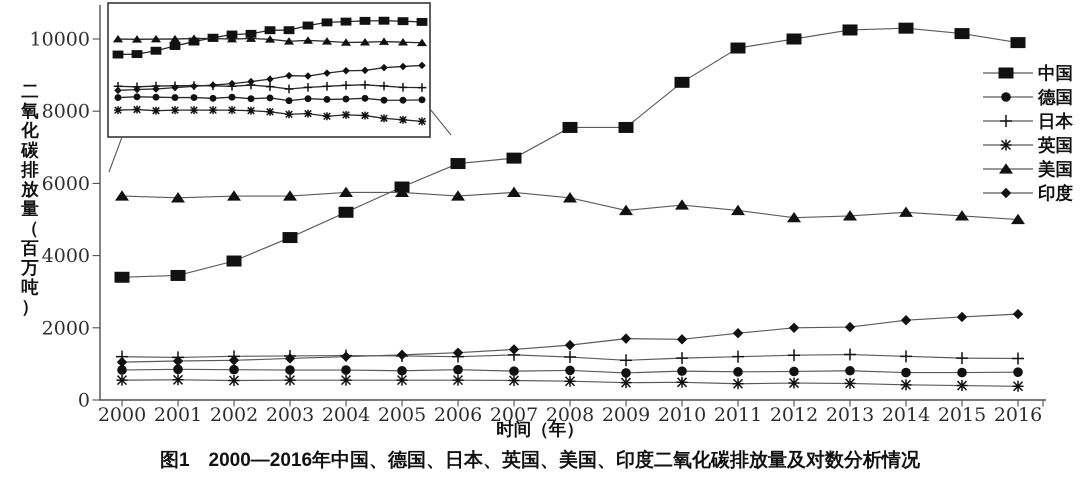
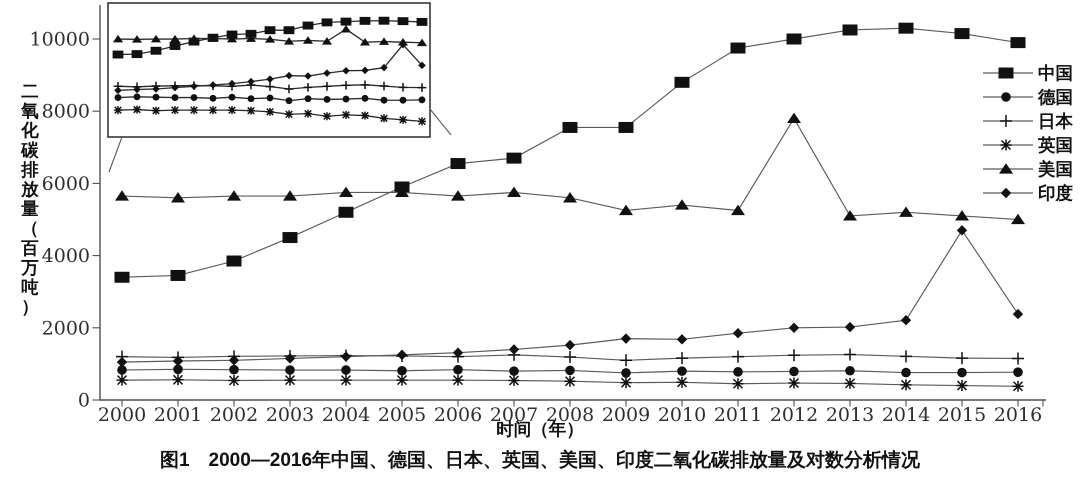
美国/2012: 5000 -> 7800
印度/2015: 2300 -> 4700
